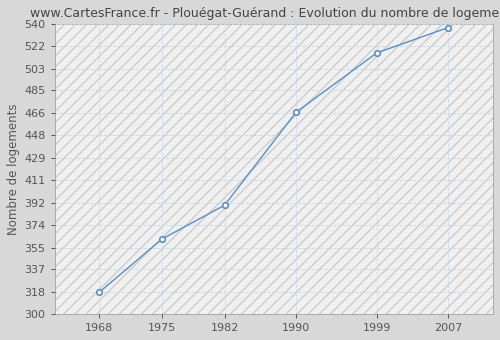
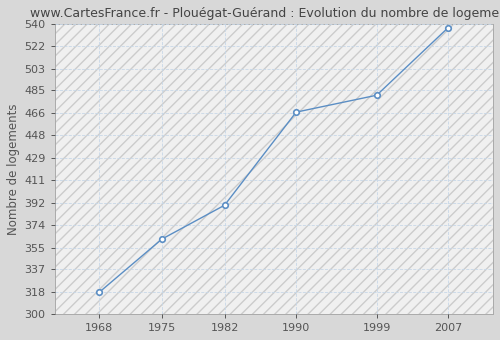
1999: 516 -> 481
